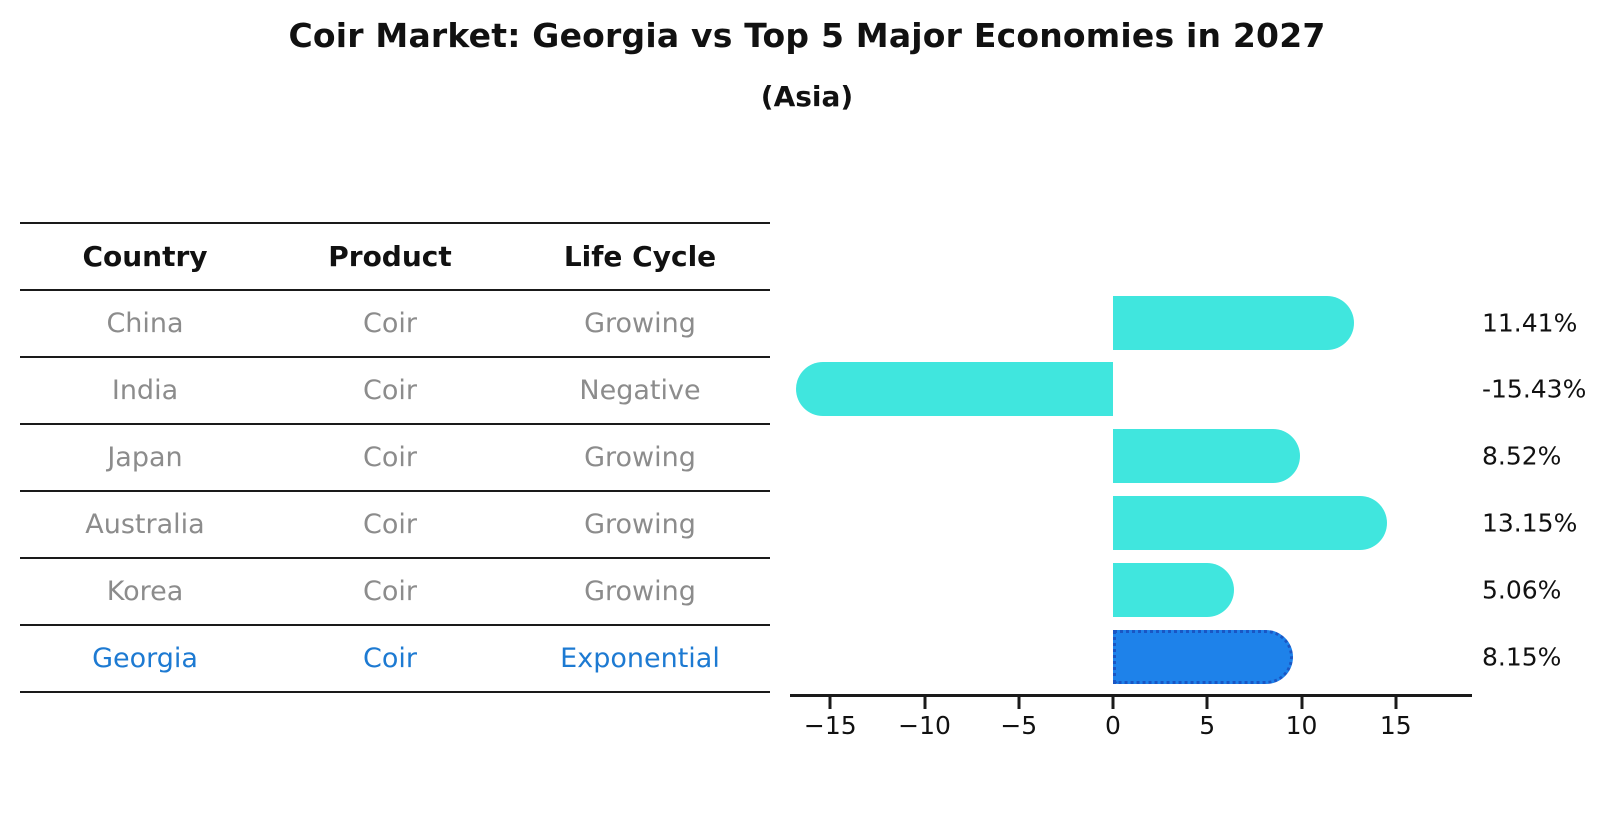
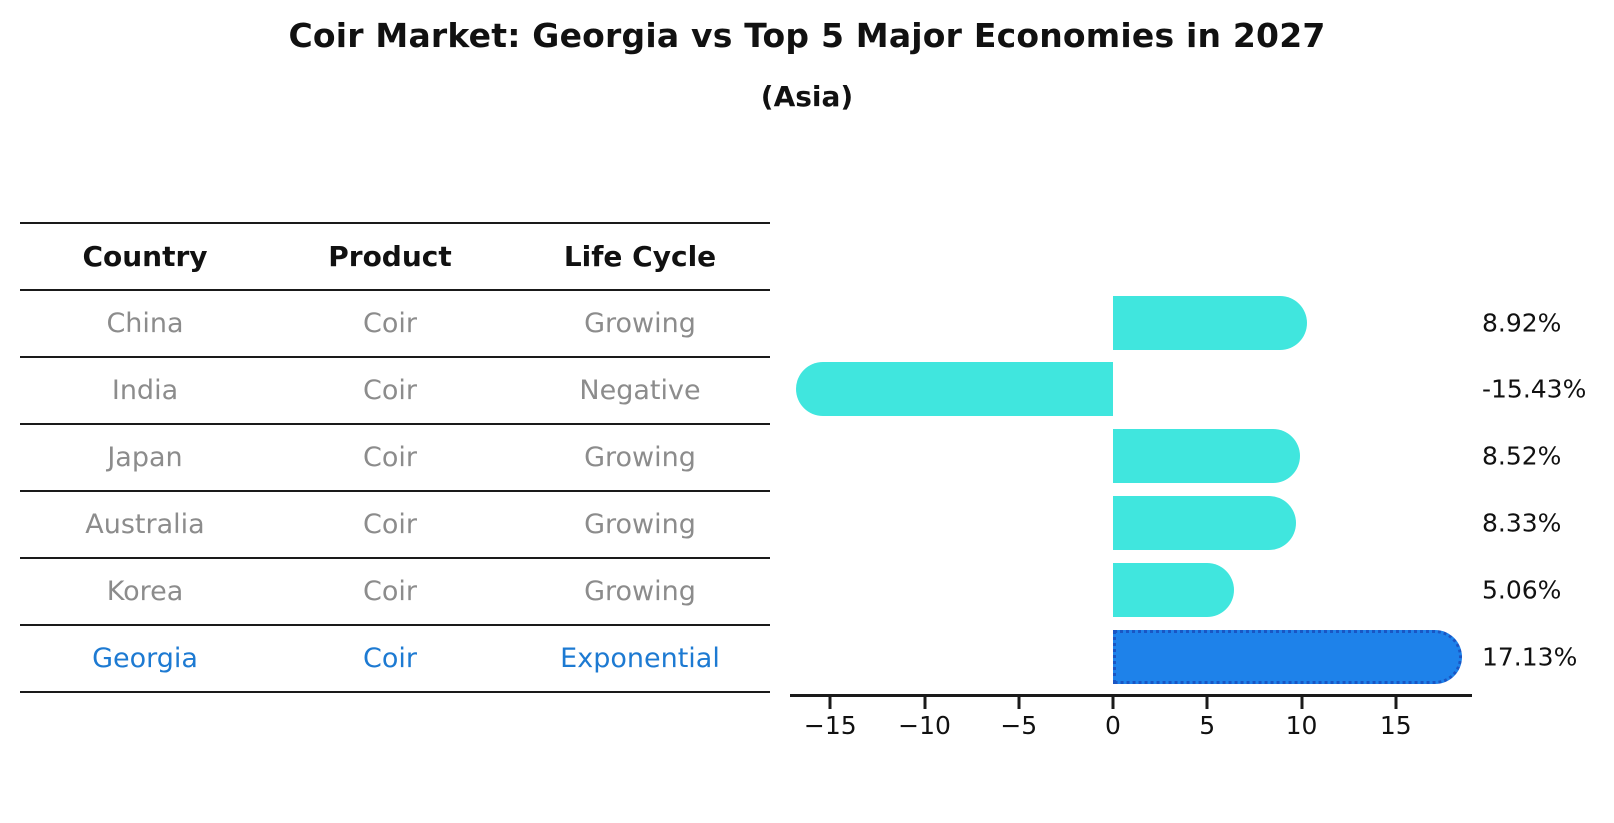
China: 11.41% -> 8.92%
Australia: 13.15% -> 8.33%
Georgia: 8.15% -> 17.13%
